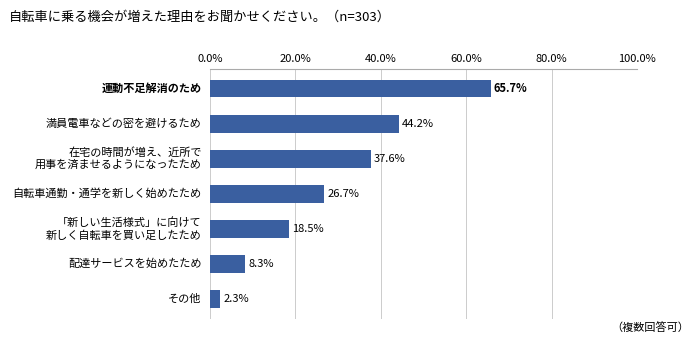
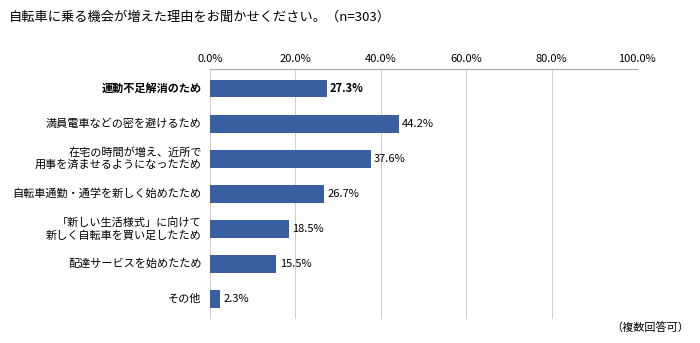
運動不足解消のため: 65.7% -> 27.3%
配達サービスを始めたため: 8.3% -> 15.5%
